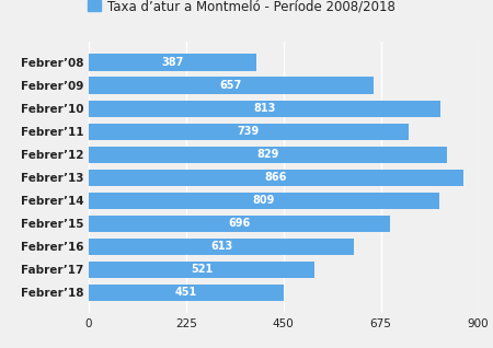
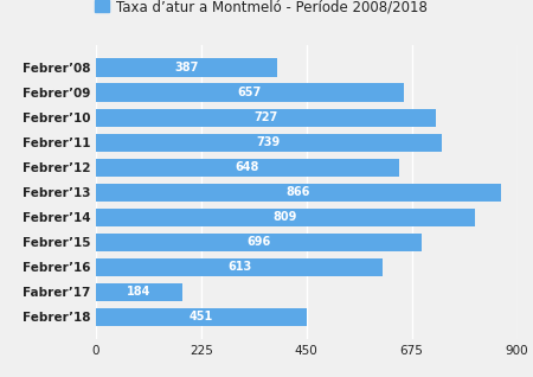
Febrer’10: 813 -> 727
Febrer’12: 829 -> 648
Fabrer’17: 521 -> 184
